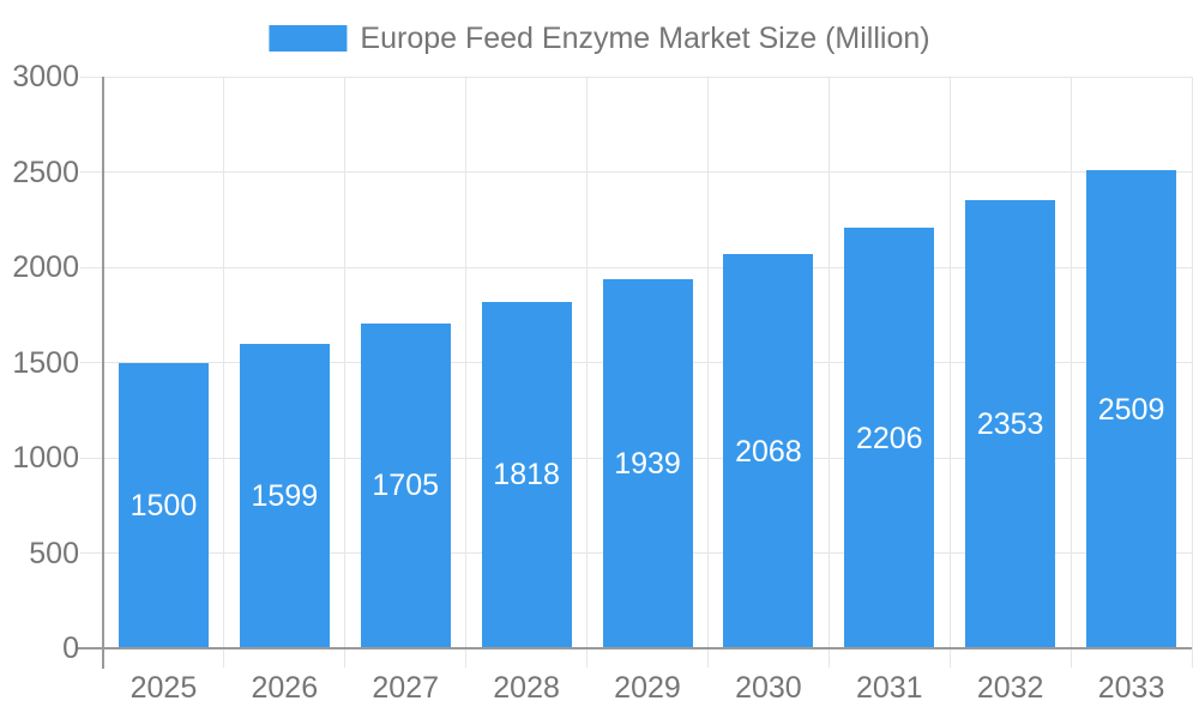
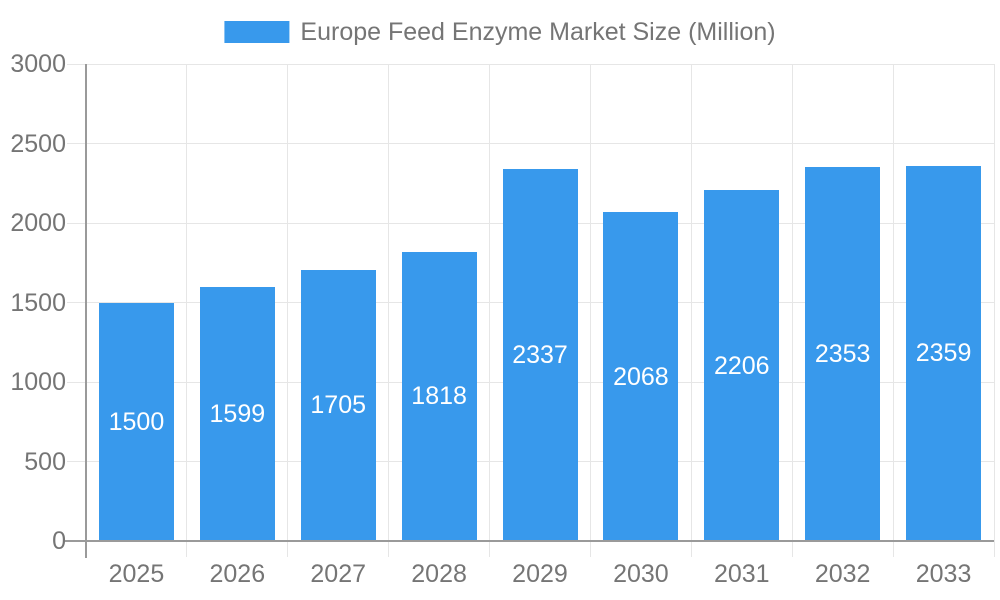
2029: 1939 -> 2337
2033: 2509 -> 2359
